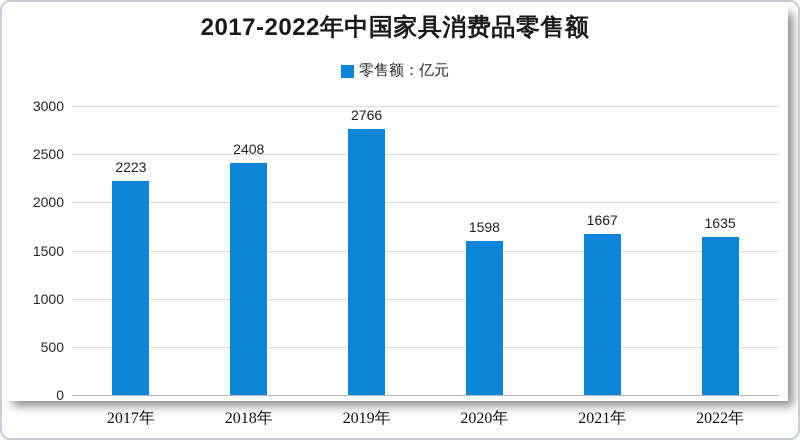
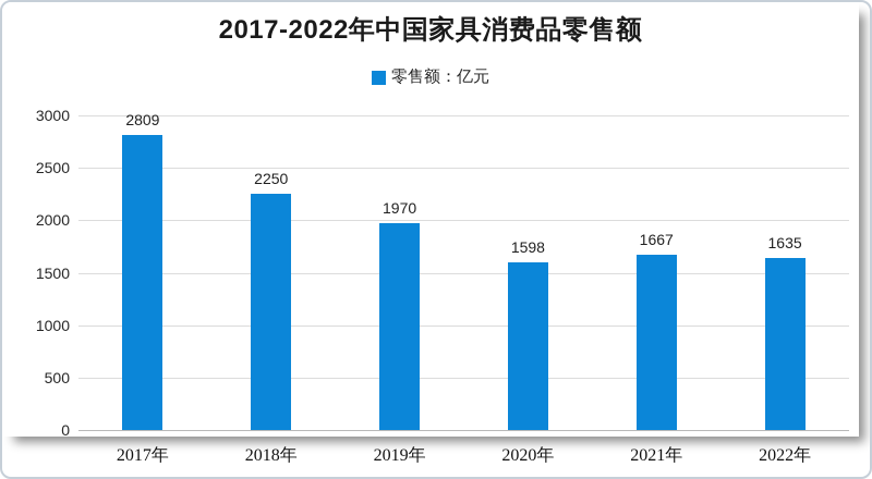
2017年: 2223 -> 2809
2018年: 2408 -> 2250
2019年: 2766 -> 1970
